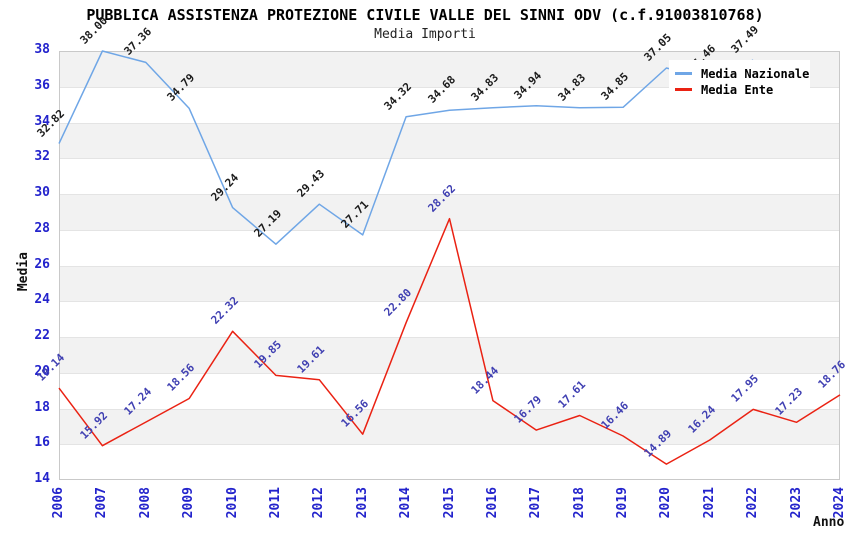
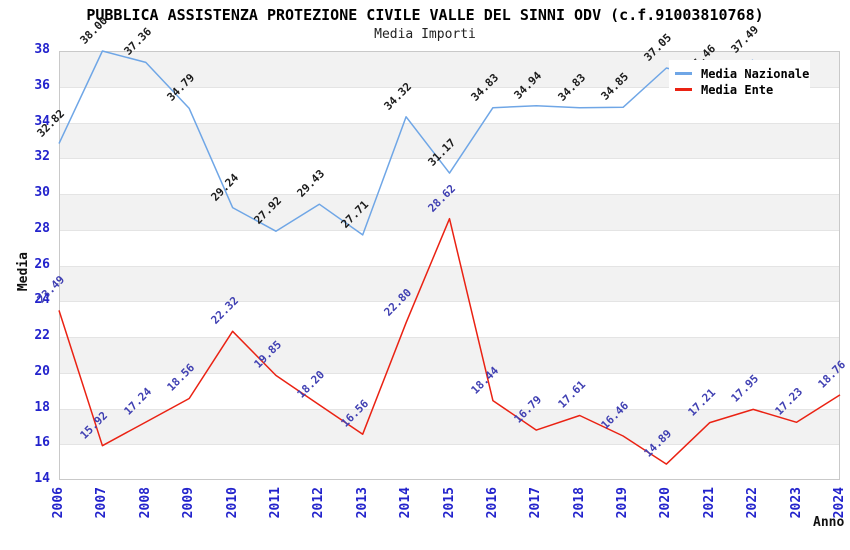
Media Ente/2006: 19.14 -> 23.49
Media Nazionale/2011: 27.19 -> 27.92
Media Ente/2012: 19.61 -> 18.20
Media Nazionale/2015: 34.68 -> 31.17
Media Ente/2021: 16.24 -> 17.21
